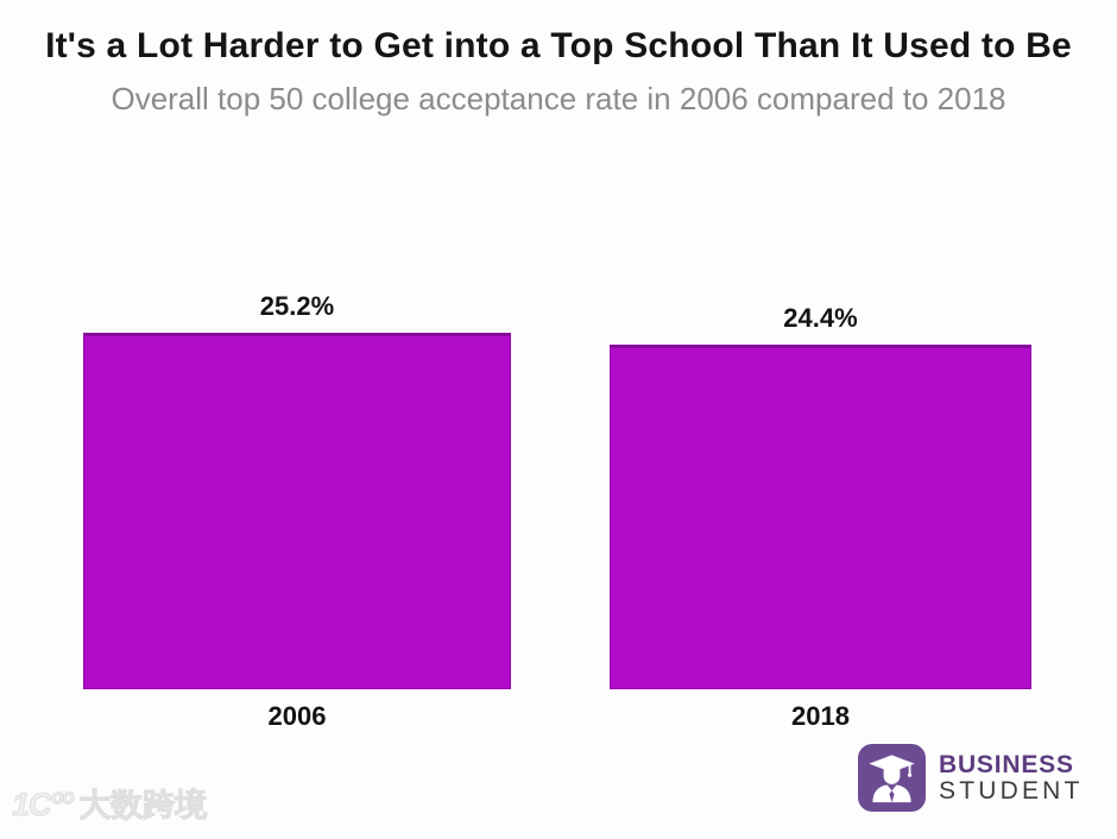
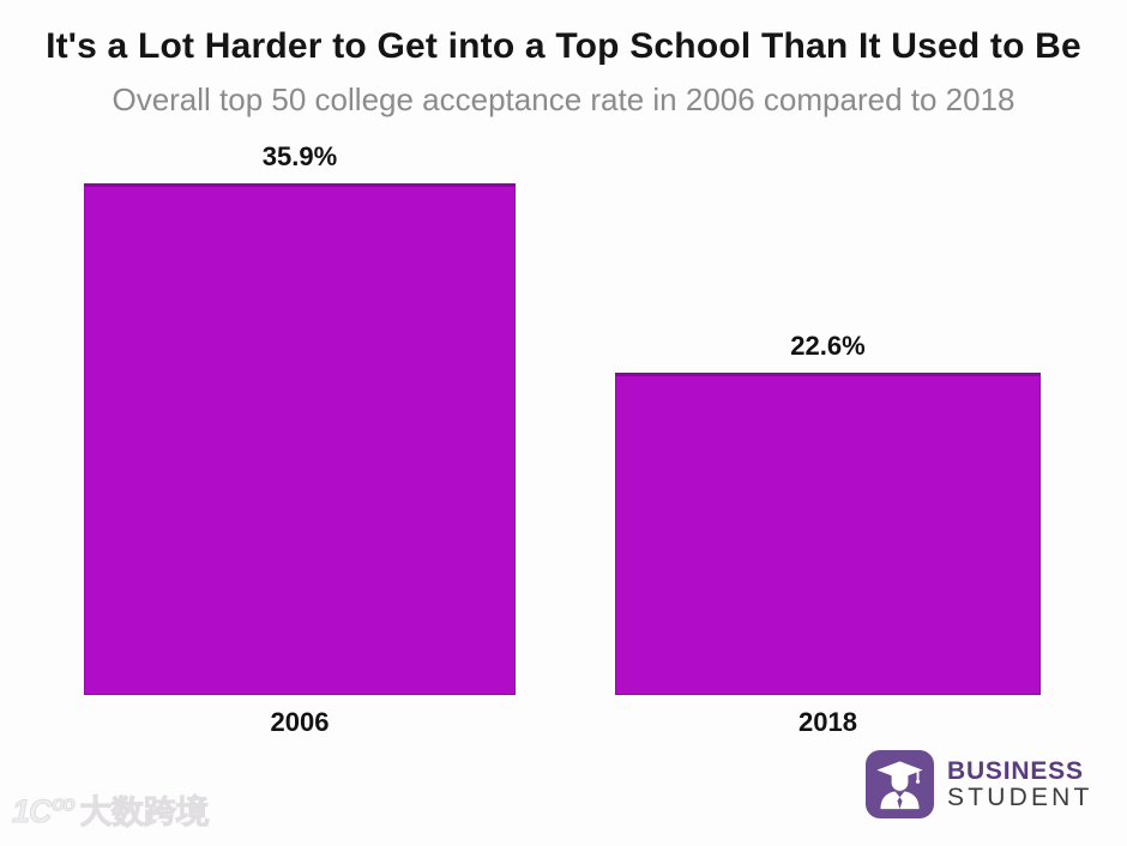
2006: 25.2% -> 35.9%
2018: 24.4% -> 22.6%
